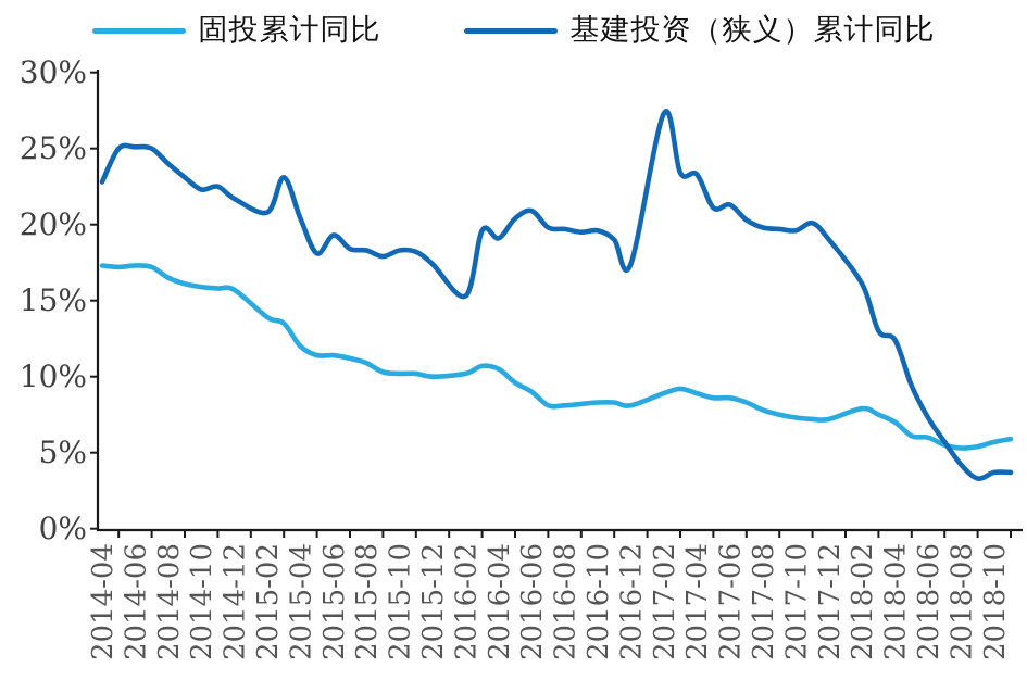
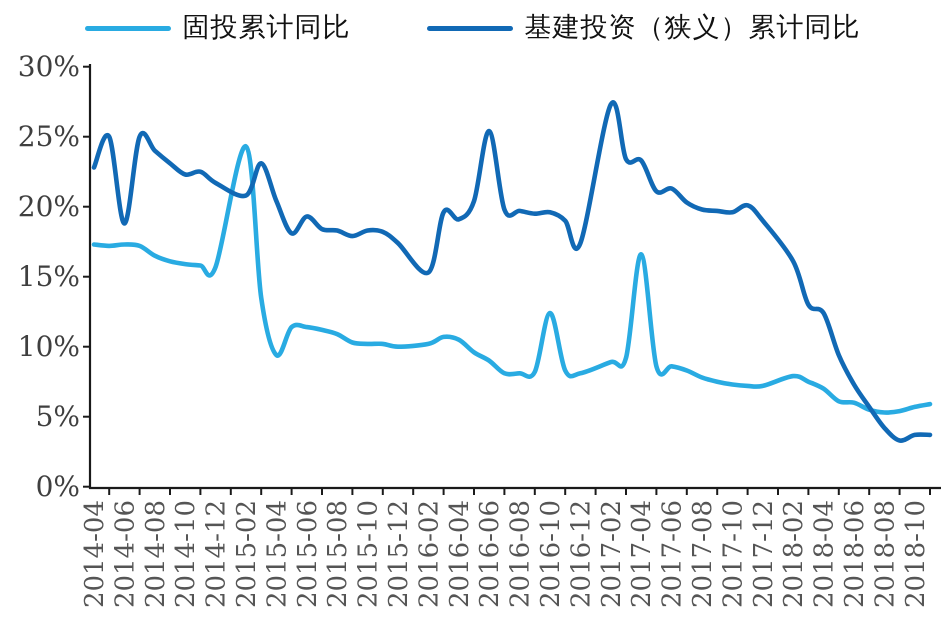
基建投资（狭义）累计同比/2014-06: 25.1% -> 18.8%
固投累计同比/2015-02: 13.9% -> 24.3%
固投累计同比/2015-04: 12.0% -> 9.4%
基建投资（狭义）累计同比/2016-06: 20.9% -> 25.4%
固投累计同比/2016-10: 8.3% -> 12.4%
固投累计同比/2017-04: 8.9% -> 16.6%
